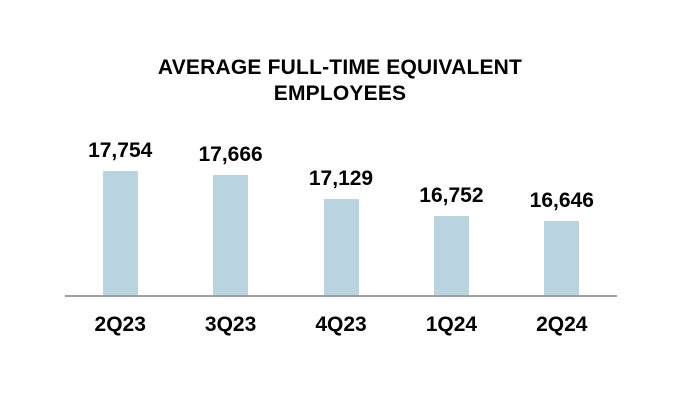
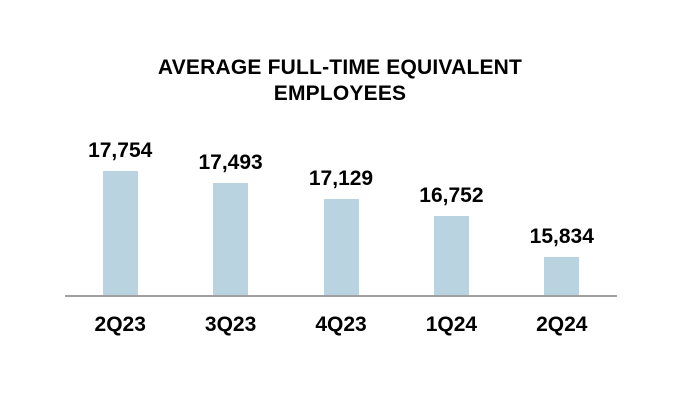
3Q23: 17,666 -> 17,493
2Q24: 16,646 -> 15,834
